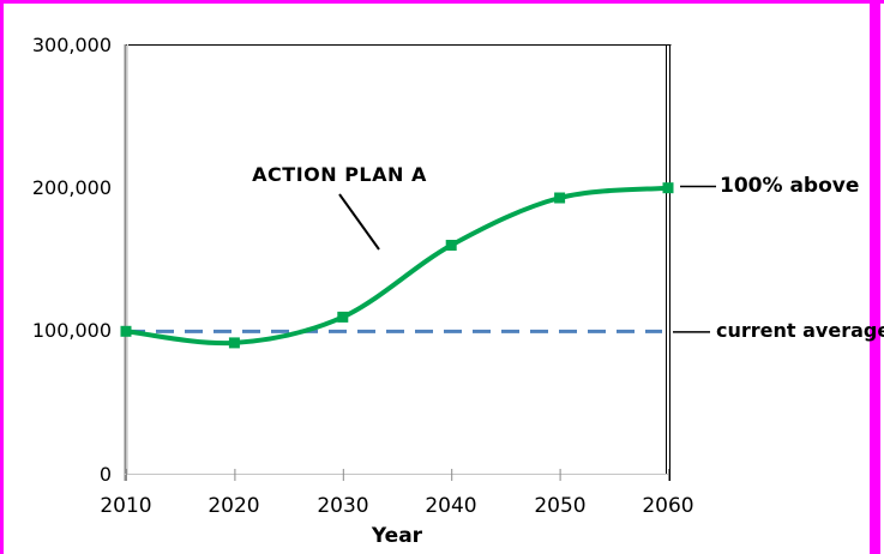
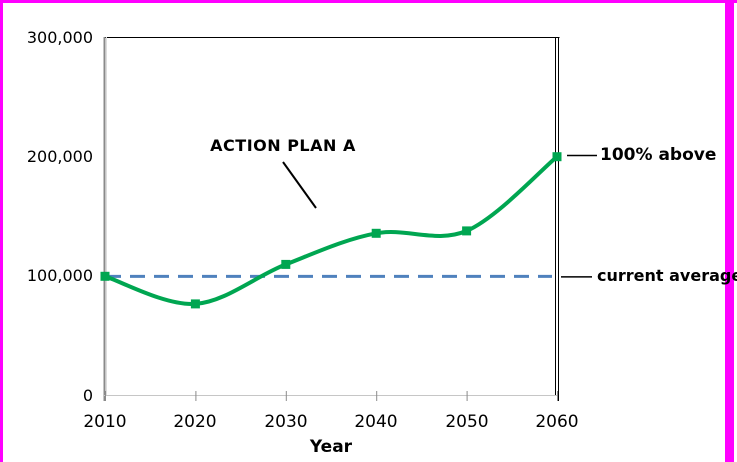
2020: 92000 -> 77000
2040: 160000 -> 136000
2050: 193000 -> 138000
